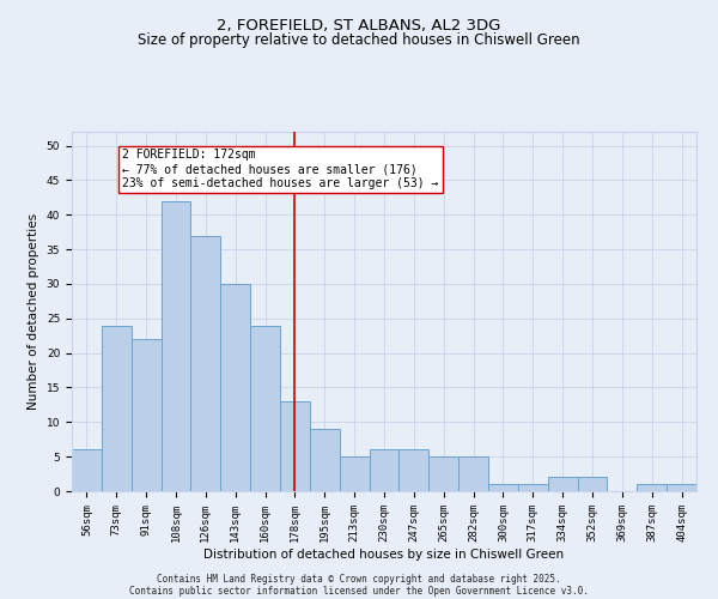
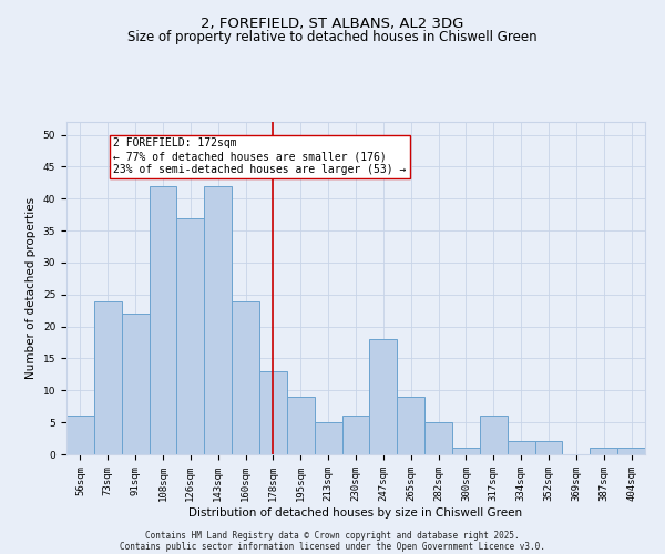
143sqm: 30 -> 42
247sqm: 6 -> 18
265sqm: 5 -> 9
317sqm: 1 -> 6
